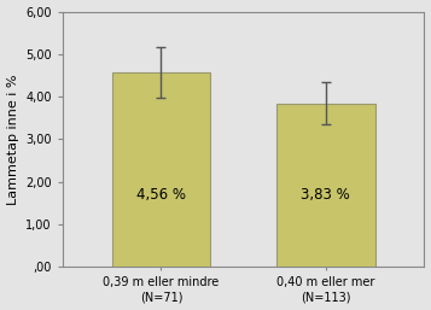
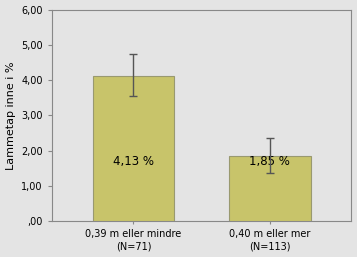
0,39 m eller mindre (N=71): 4,56 -> 4,13
0,40 m eller mer (N=113): 3,83 -> 1,85
